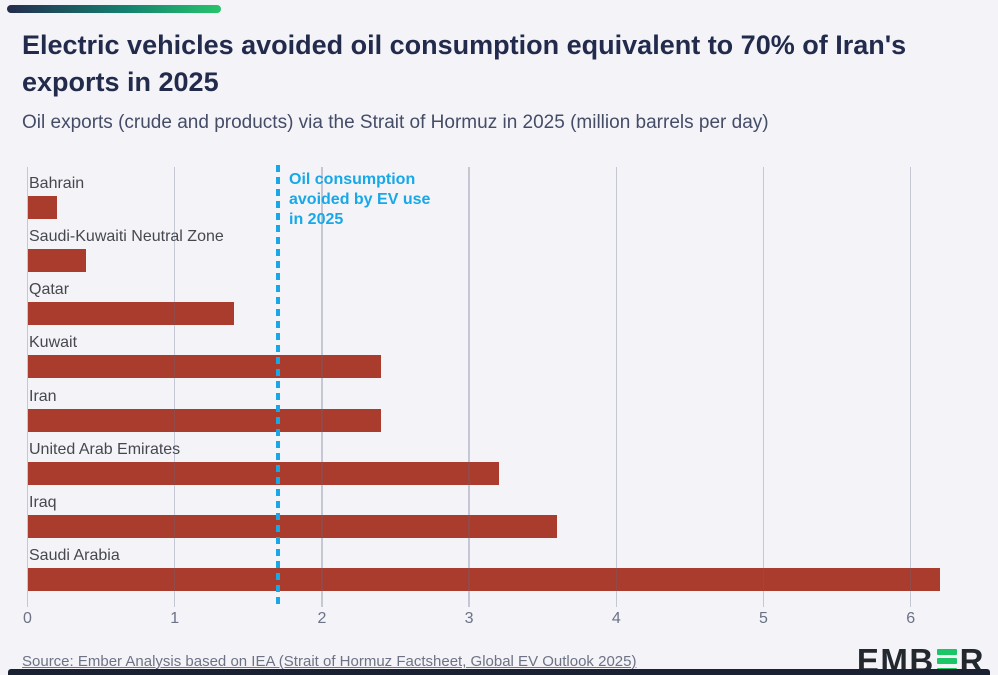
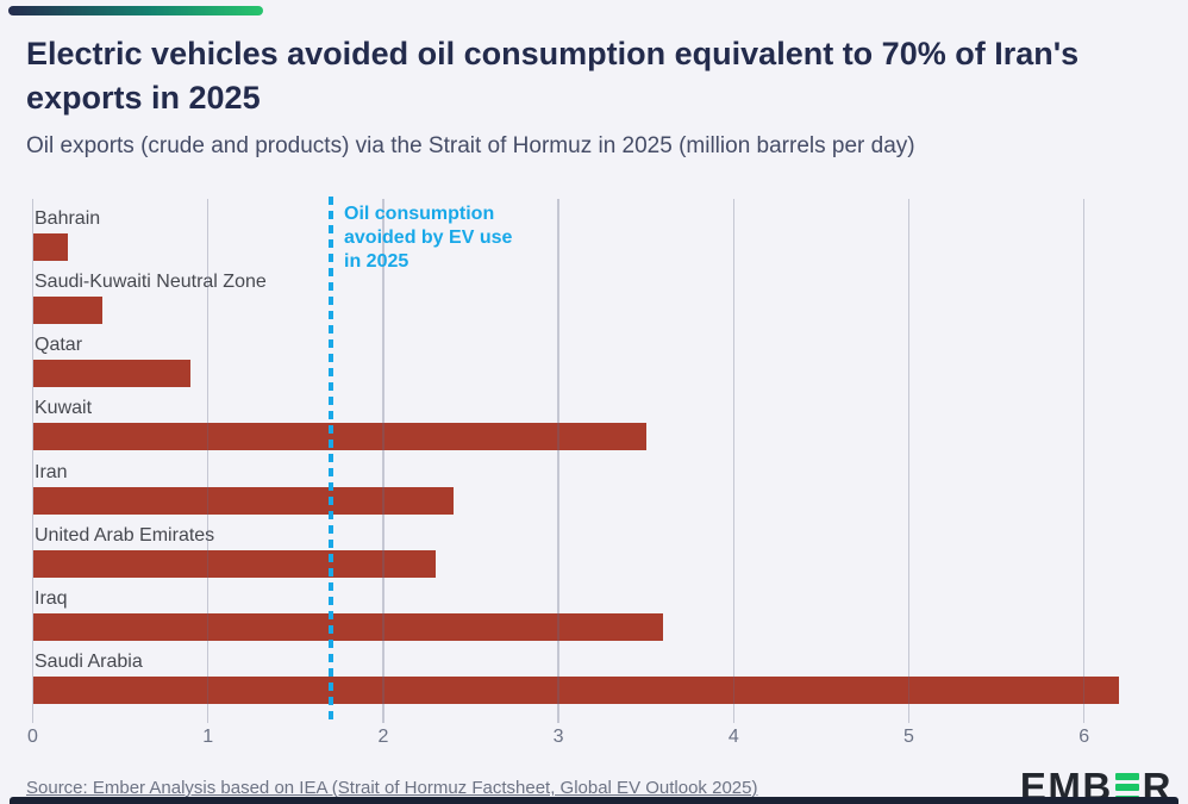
Qatar: 1.4 -> 0.9
Kuwait: 2.4 -> 3.5
United Arab Emirates: 3.2 -> 2.3
